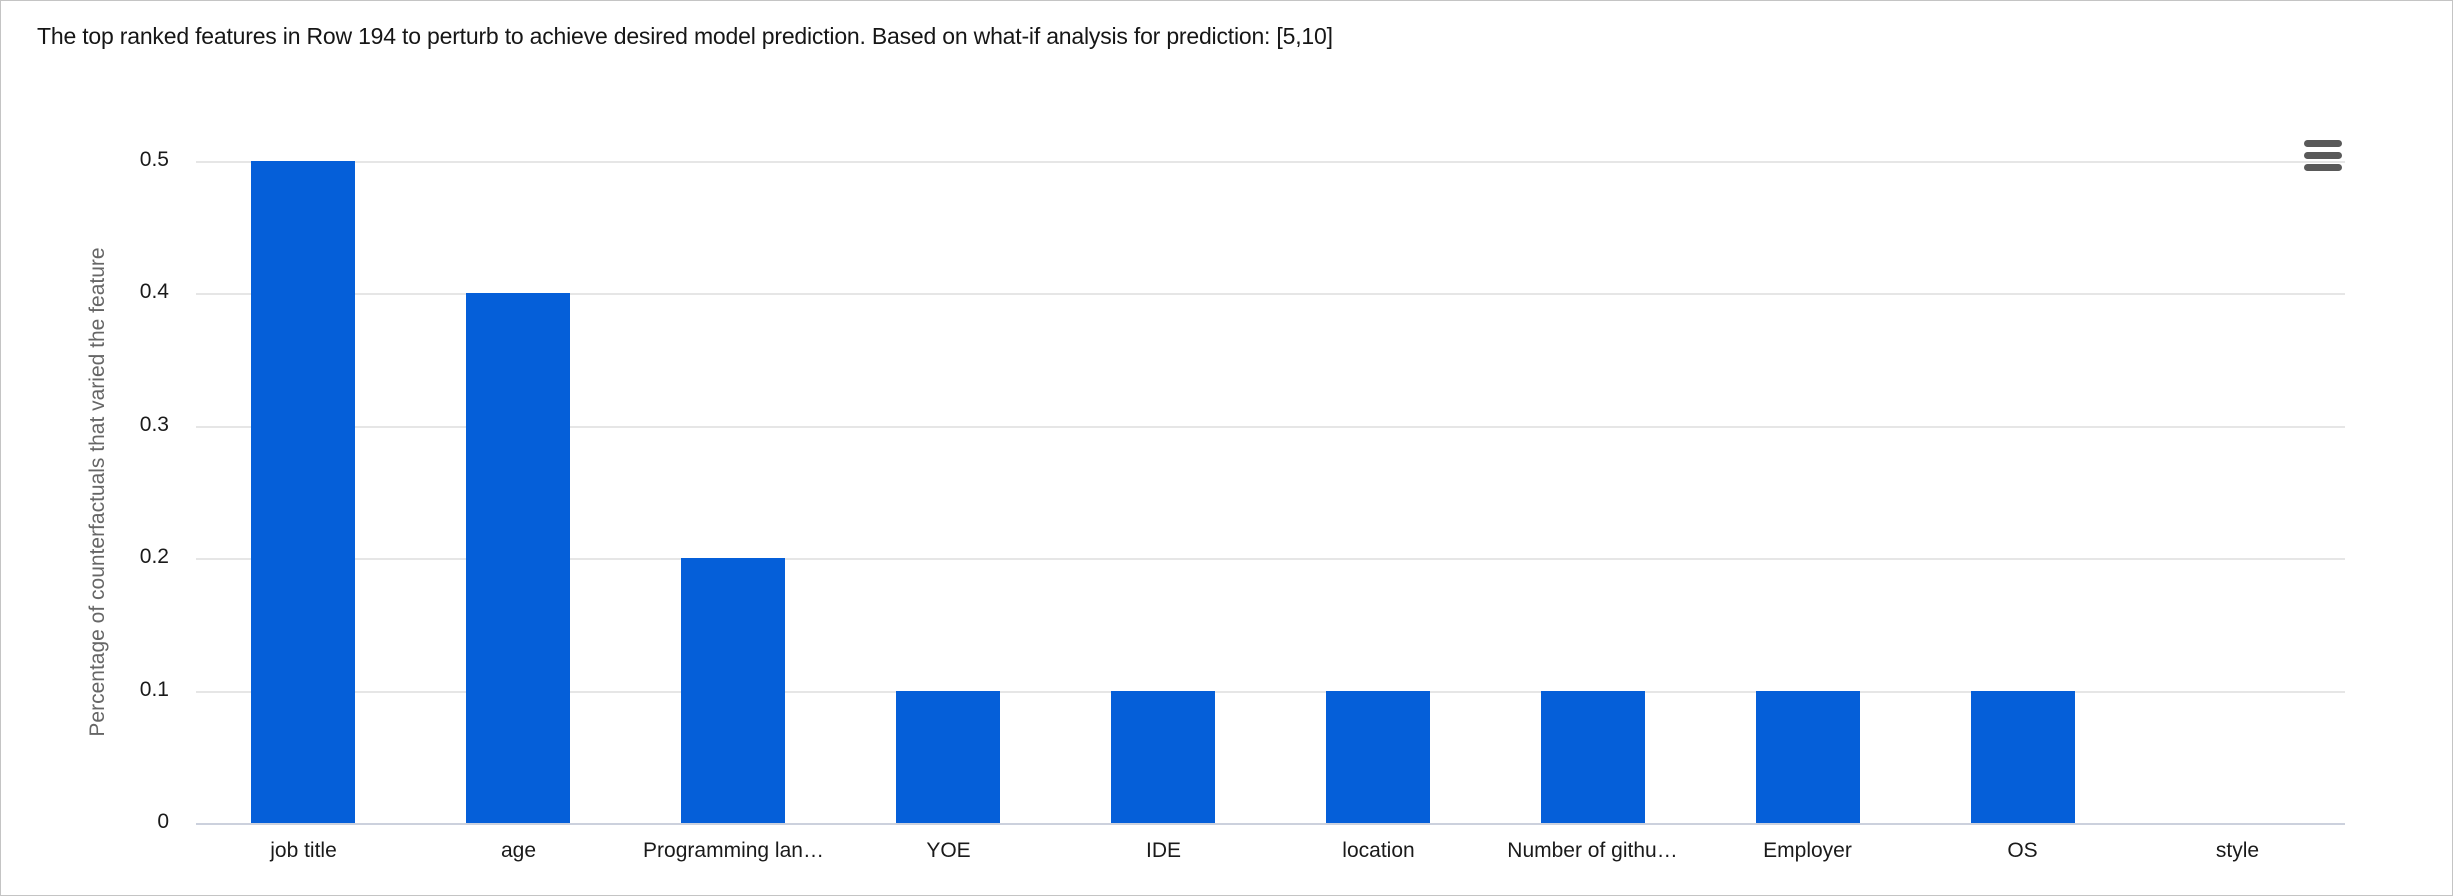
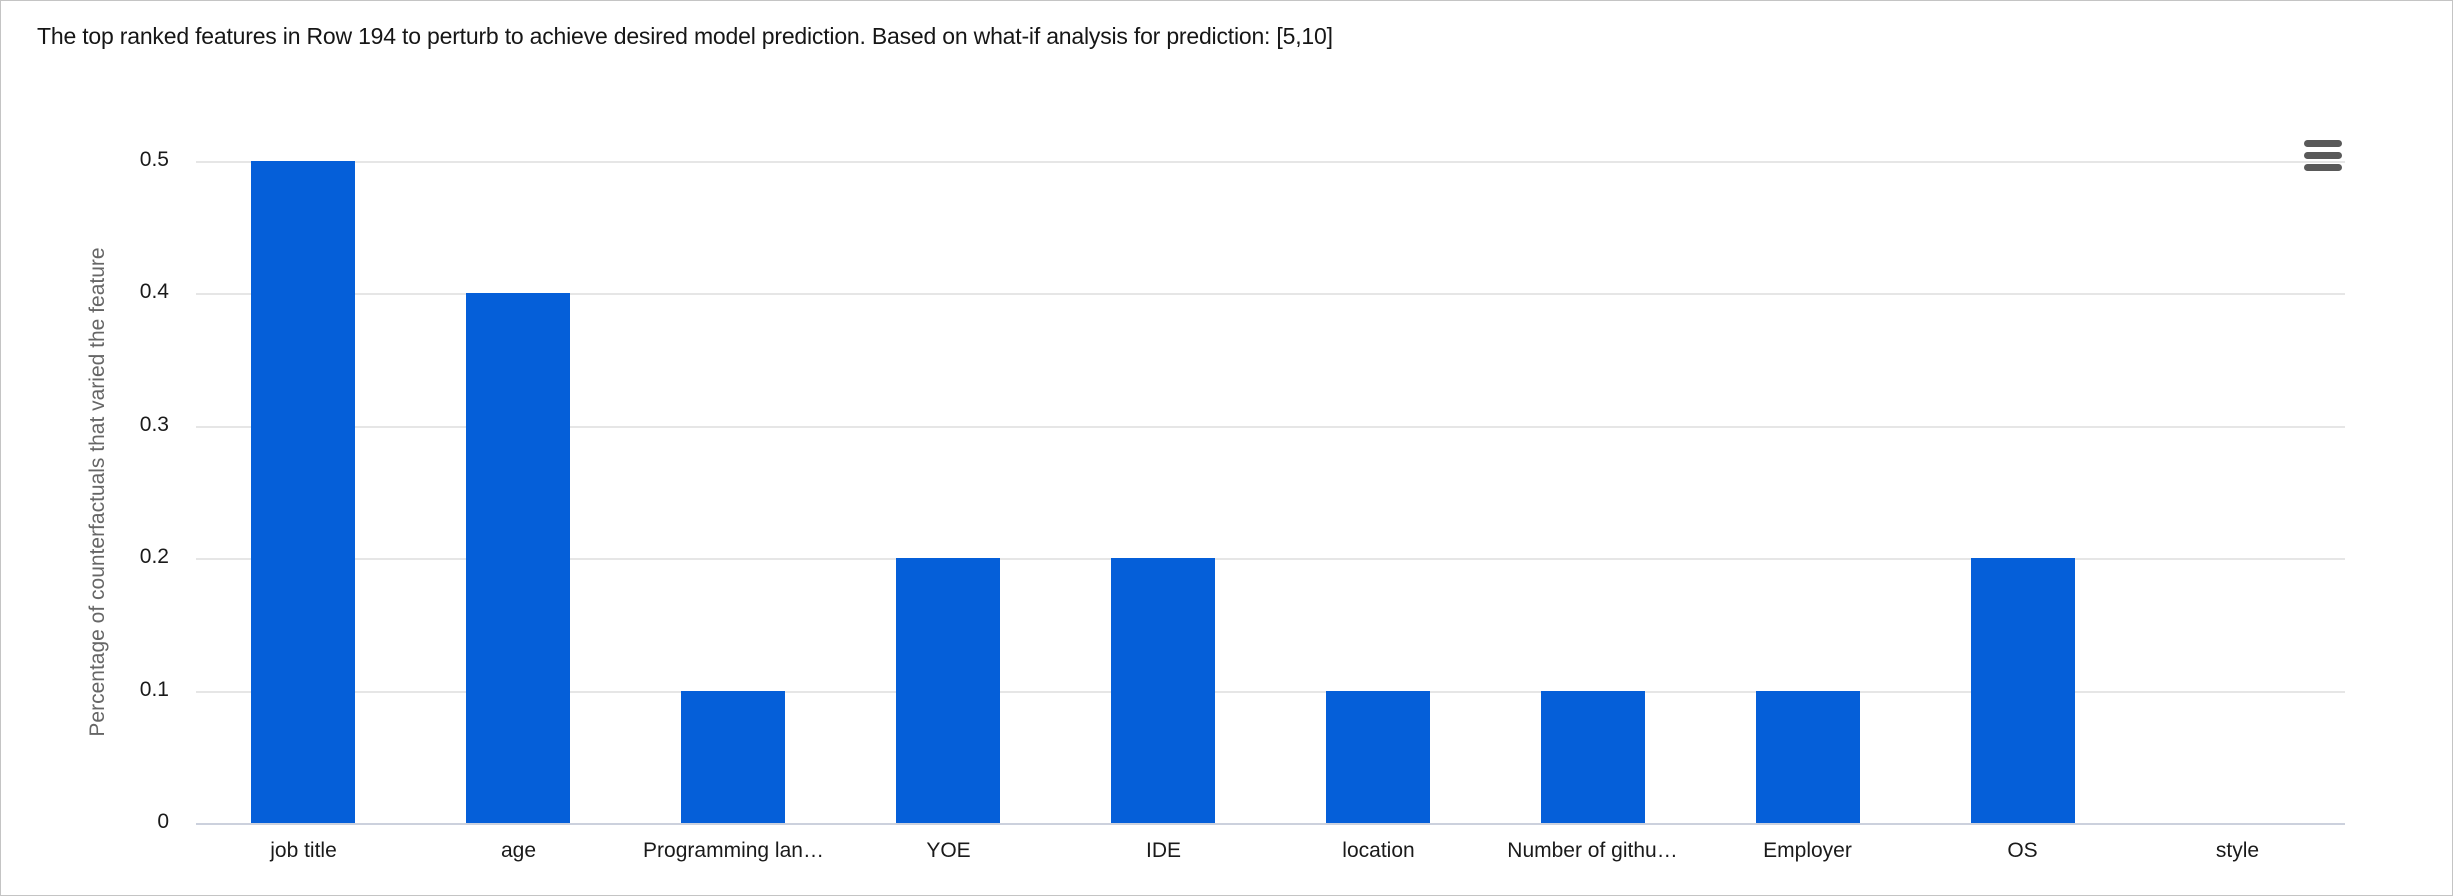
Programming lan…: 0.2 -> 0.1
YOE: 0.1 -> 0.2
IDE: 0.1 -> 0.2
OS: 0.1 -> 0.2
